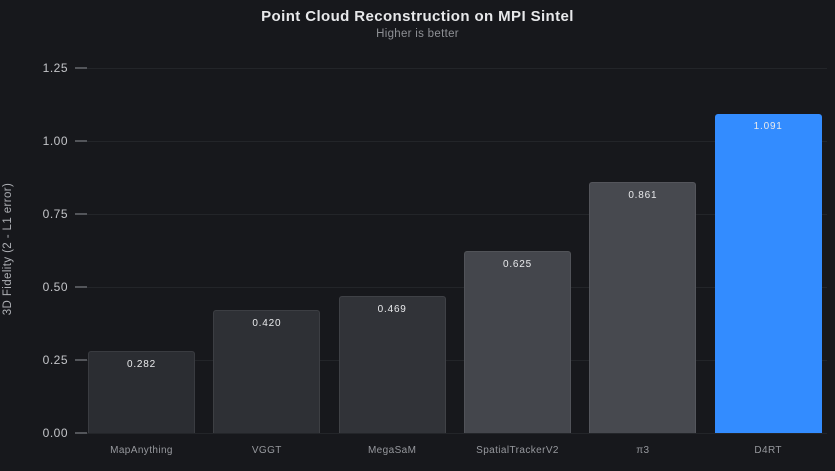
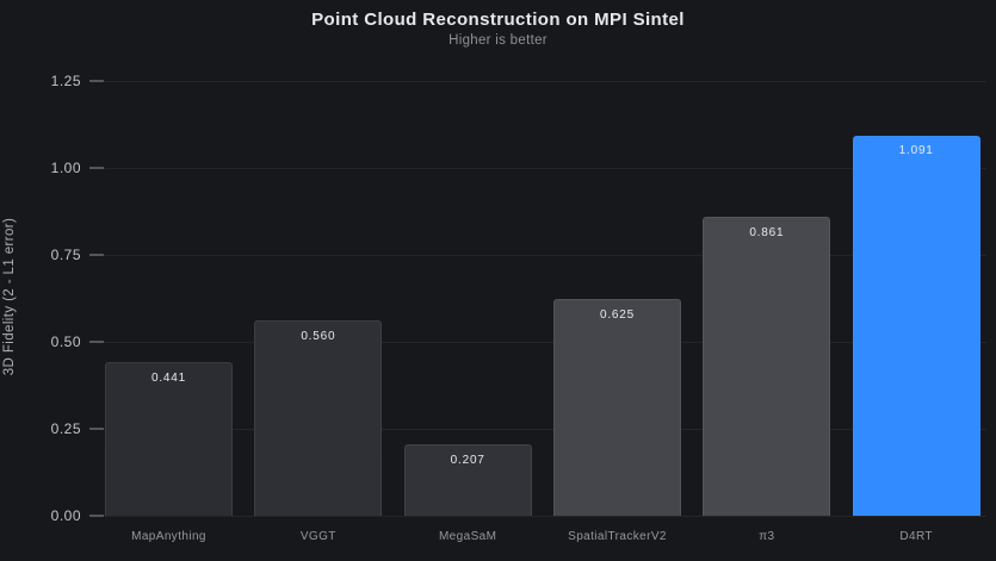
MapAnything: 0.282 -> 0.441
VGGT: 0.420 -> 0.560
MegaSaM: 0.469 -> 0.207
